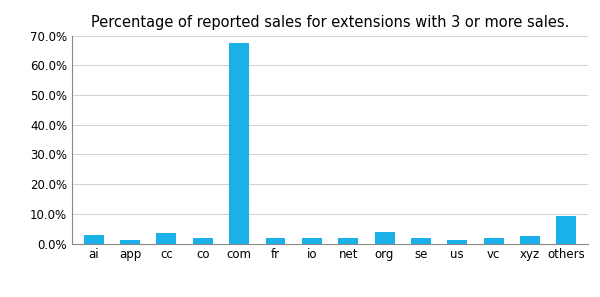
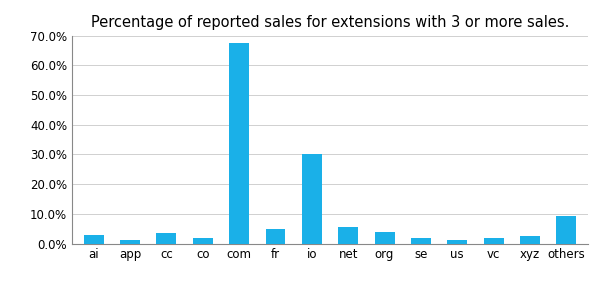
fr: 1.8% -> 5.0%
io: 1.8% -> 30.0%
net: 1.8% -> 5.5%
